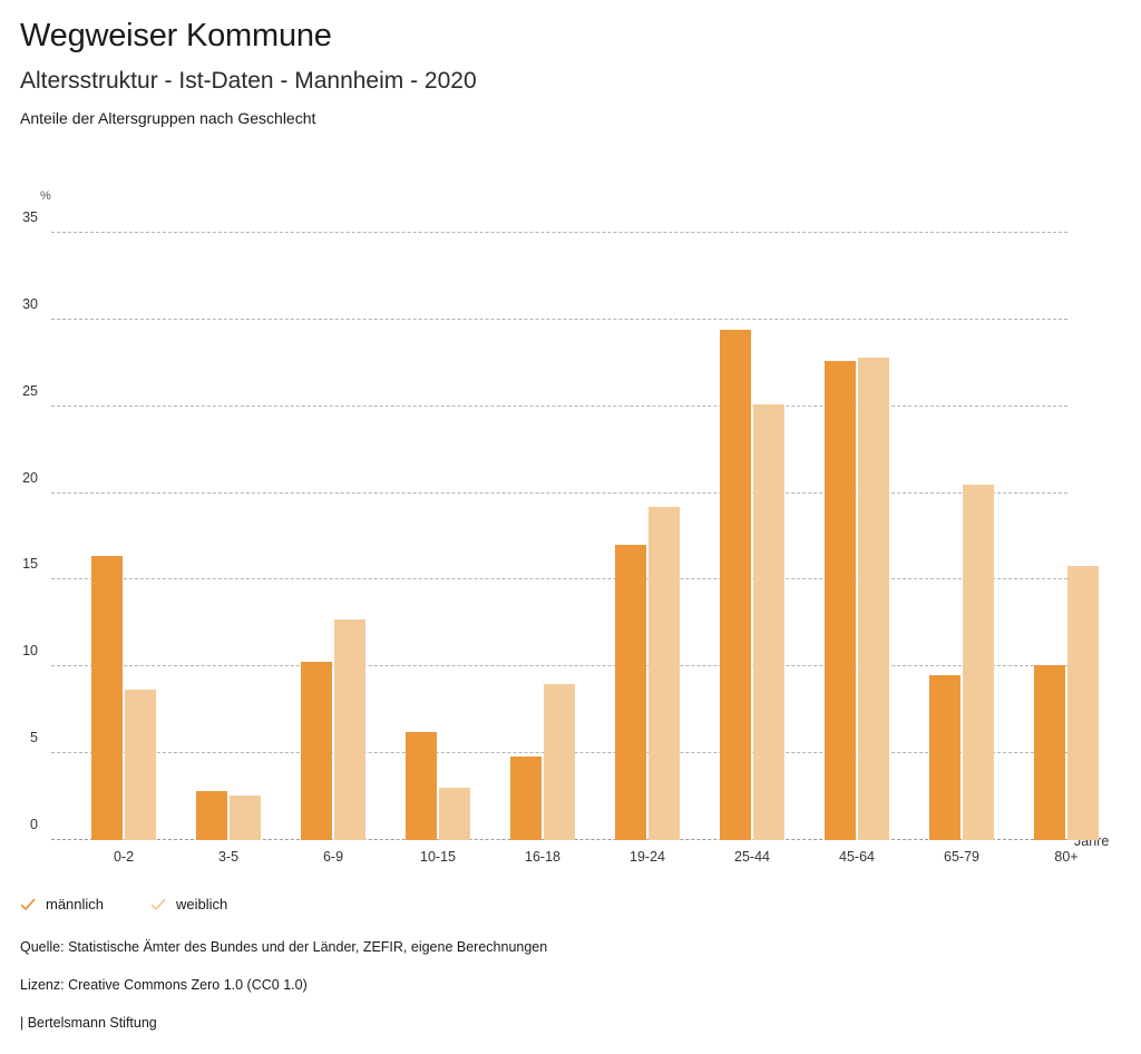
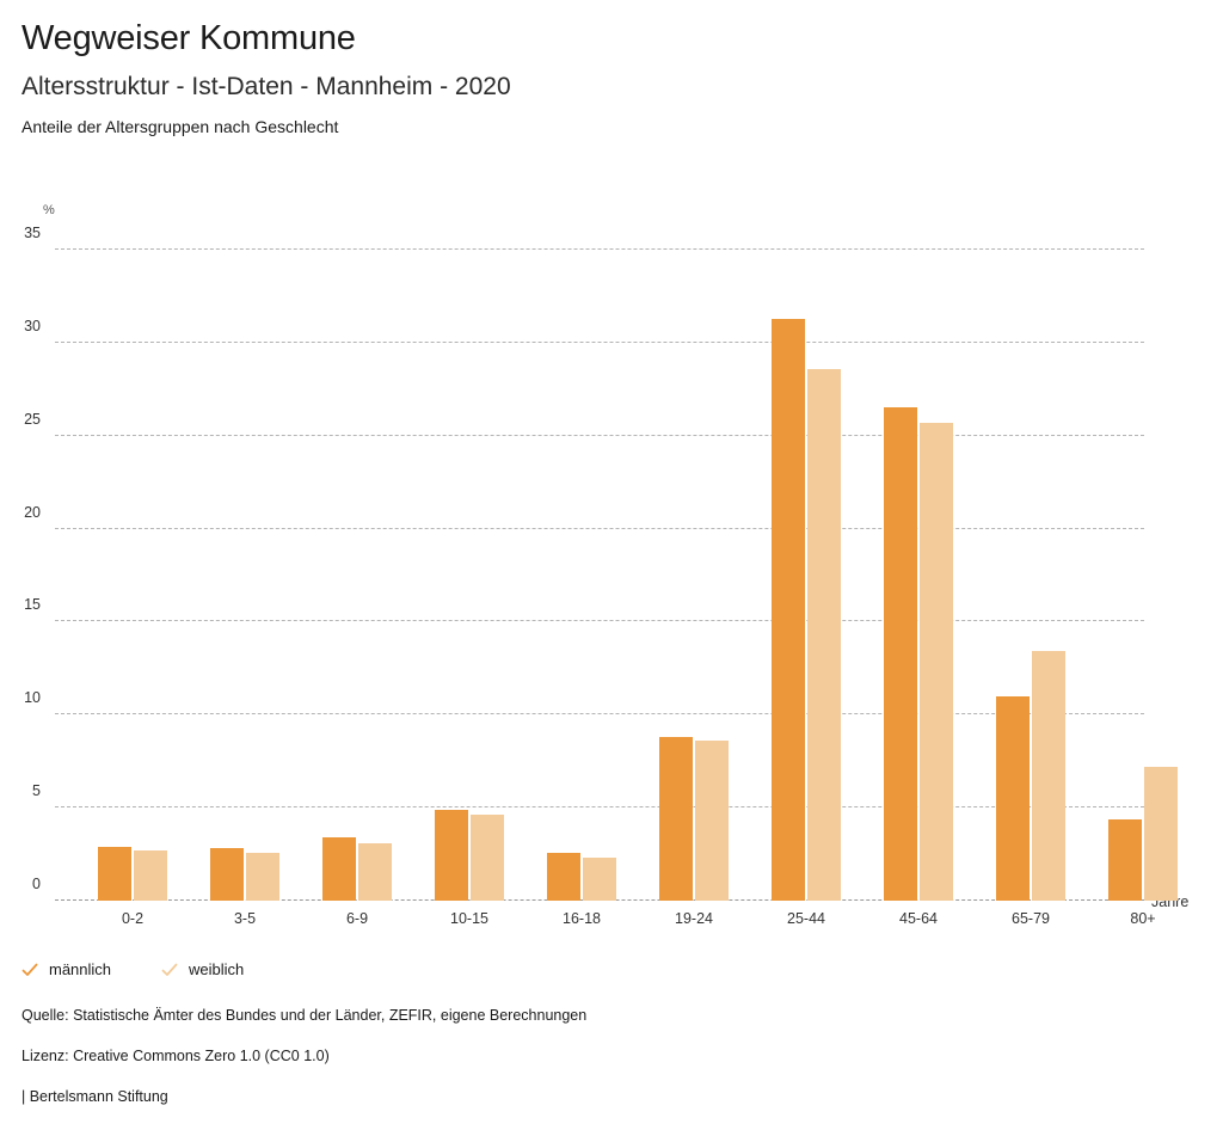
männlich/0-2: 16.4 -> 2.9
weiblich/0-2: 8.7 -> 2.7
männlich/6-9: 10.3 -> 3.4
weiblich/6-9: 12.7 -> 3.1
männlich/10-15: 6.2 -> 4.9
weiblich/10-15: 3.0 -> 4.6
männlich/16-18: 4.8 -> 2.6
weiblich/16-18: 9.0 -> 2.3
männlich/19-24: 17.0 -> 8.8
weiblich/19-24: 19.2 -> 8.6
männlich/25-44: 29.4 -> 31.3
weiblich/25-44: 25.1 -> 28.6
männlich/45-64: 27.6 -> 26.5
weiblich/45-64: 27.8 -> 25.7
männlich/65-79: 9.5 -> 11.0
weiblich/65-79: 20.5 -> 13.4
männlich/80+: 10.1 -> 4.4
weiblich/80+: 15.8 -> 7.2
